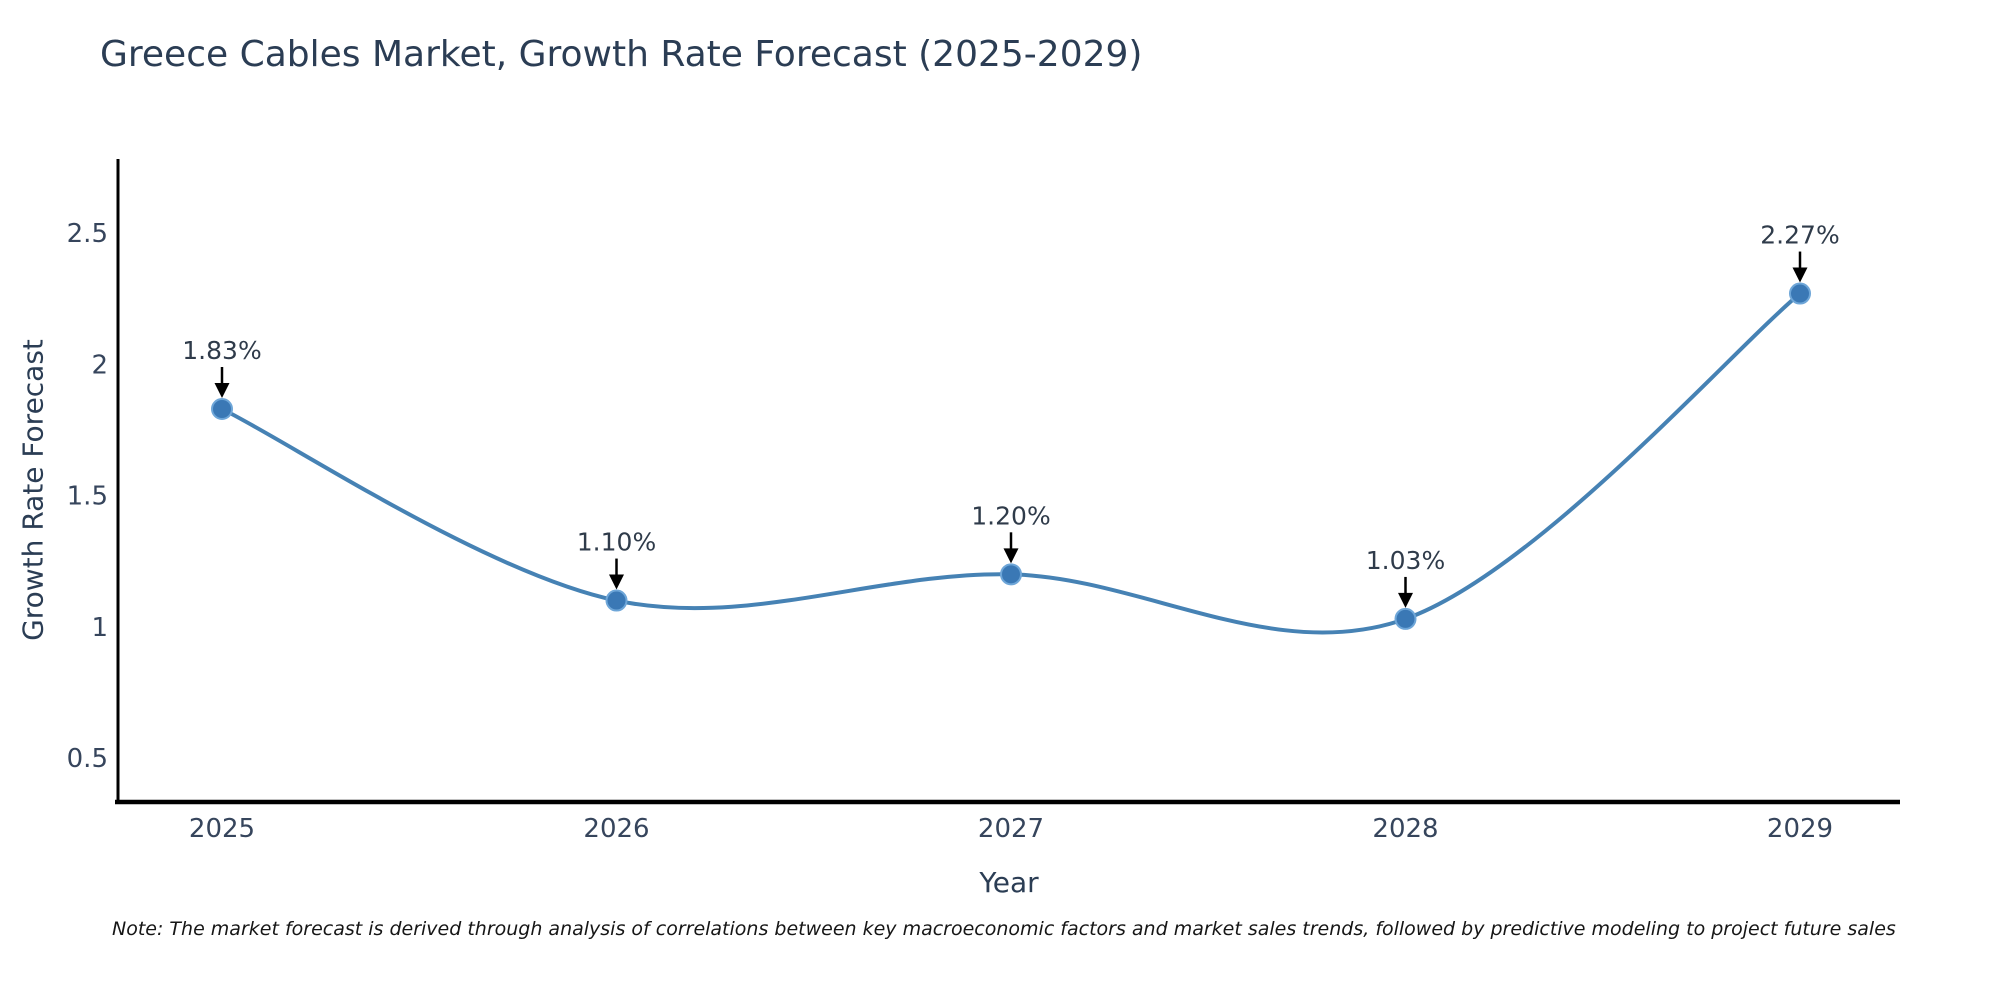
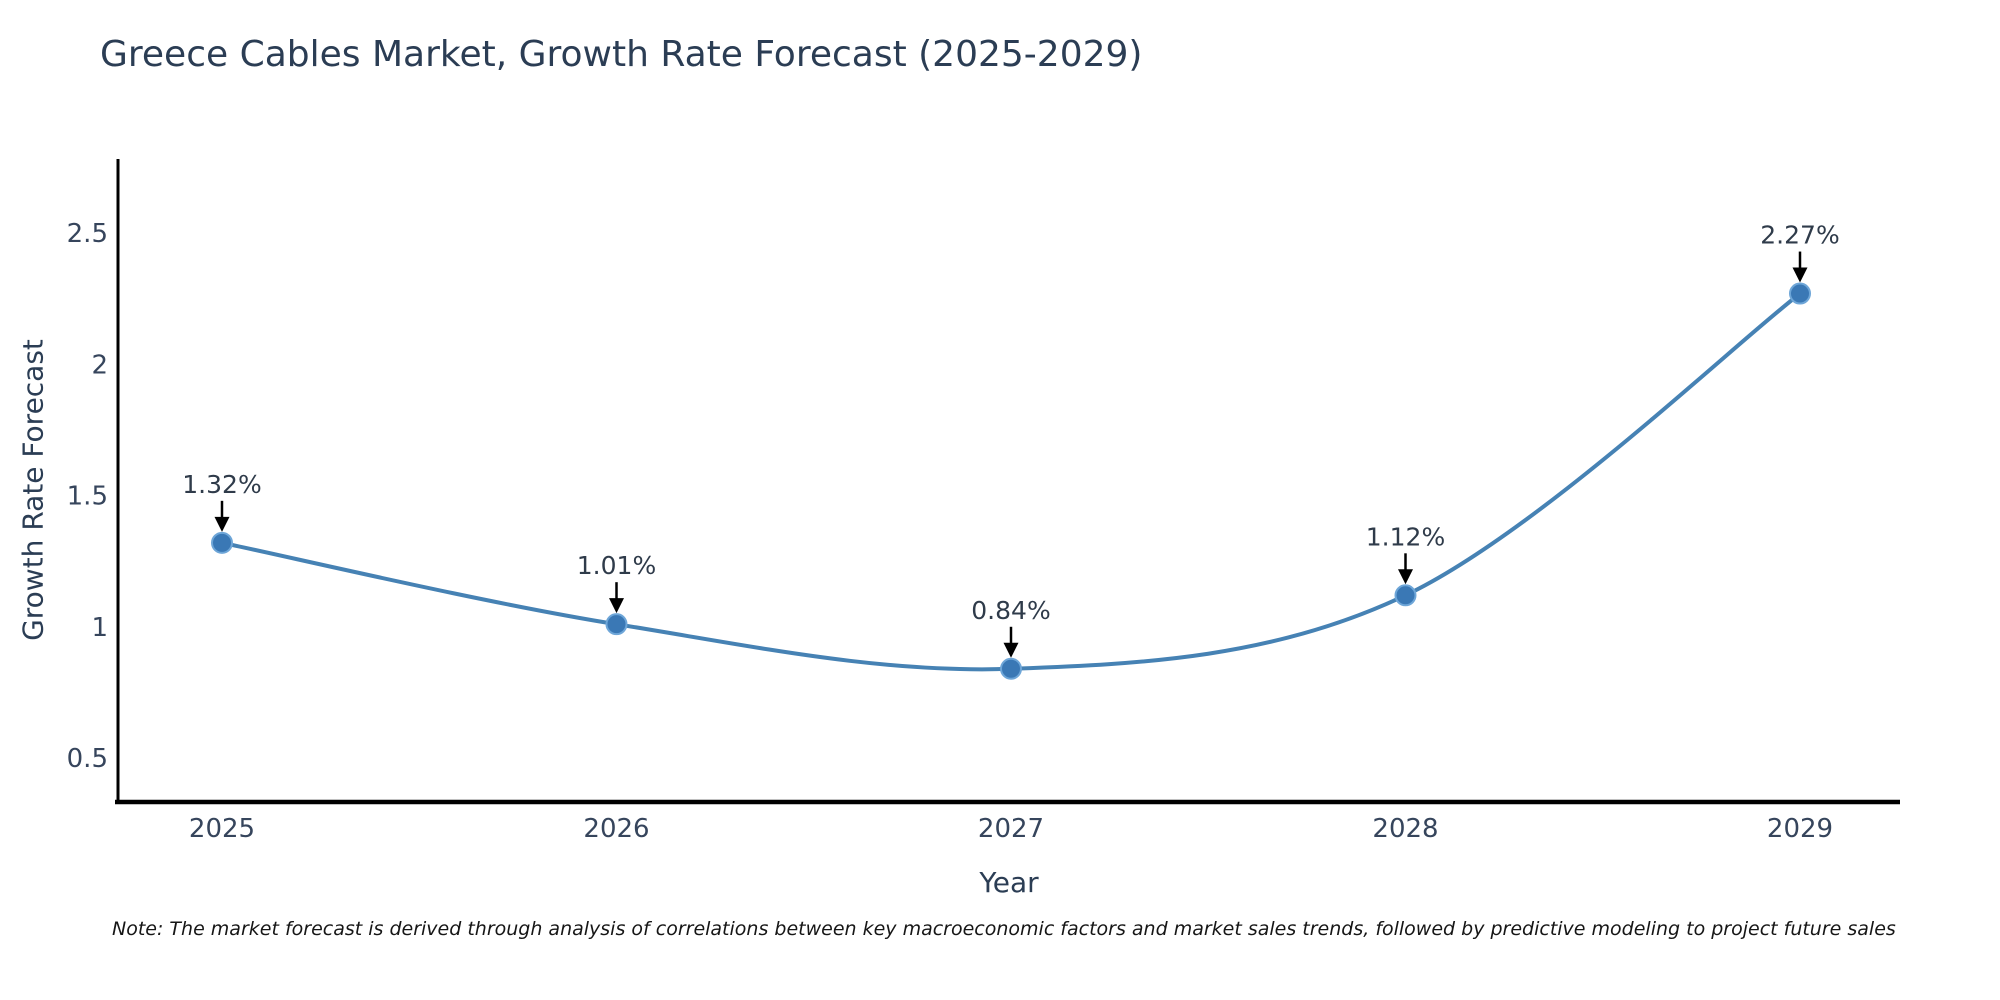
2025: 1.83% -> 1.32%
2026: 1.10% -> 1.01%
2027: 1.20% -> 0.84%
2028: 1.03% -> 1.12%
